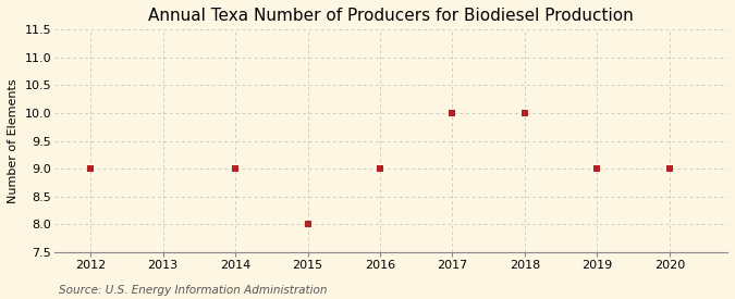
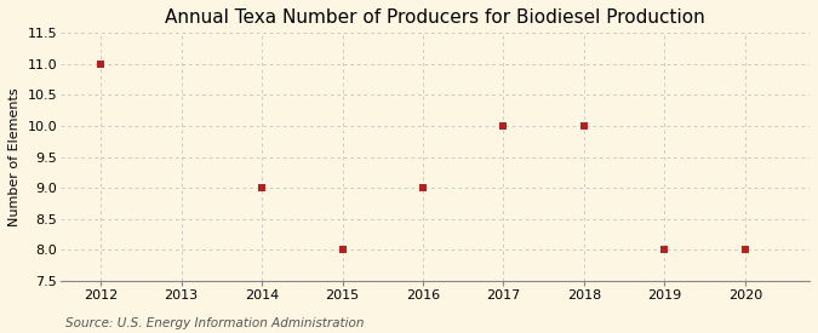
2012: 9 -> 11
2019: 9 -> 8
2020: 9 -> 8
